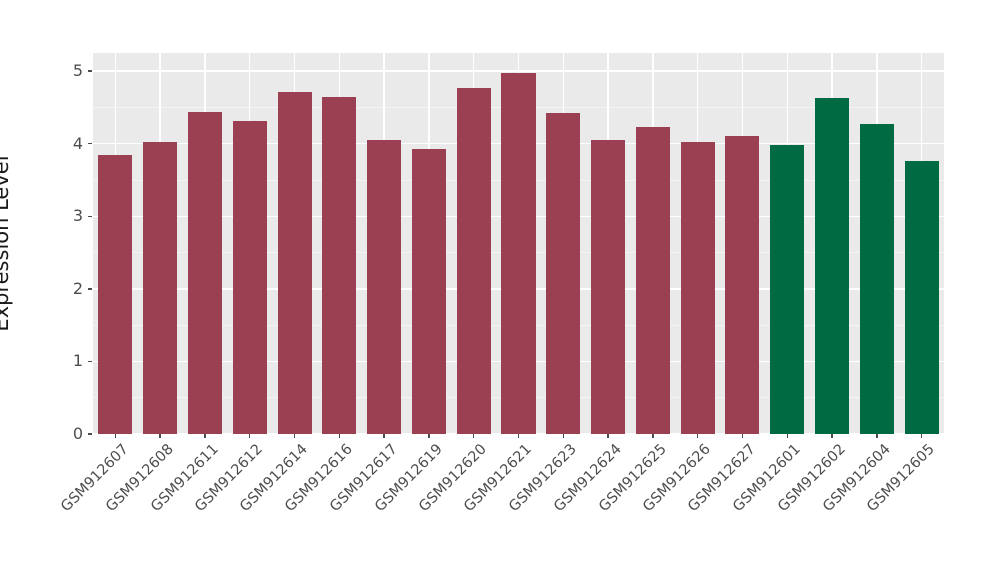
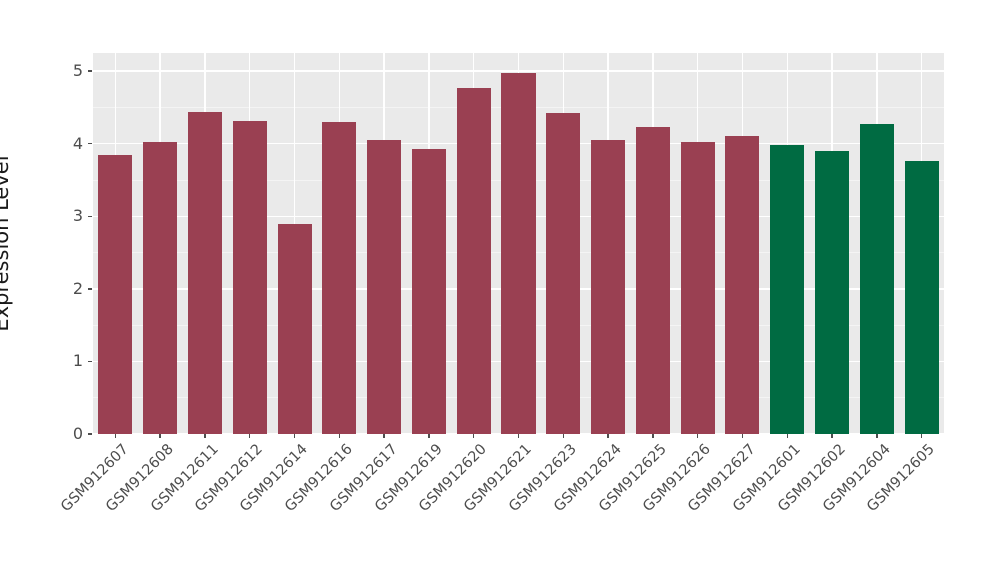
GSM912614: 4.7 -> 2.9
GSM912616: 4.6 -> 4.3
GSM912602: 4.6 -> 3.9
